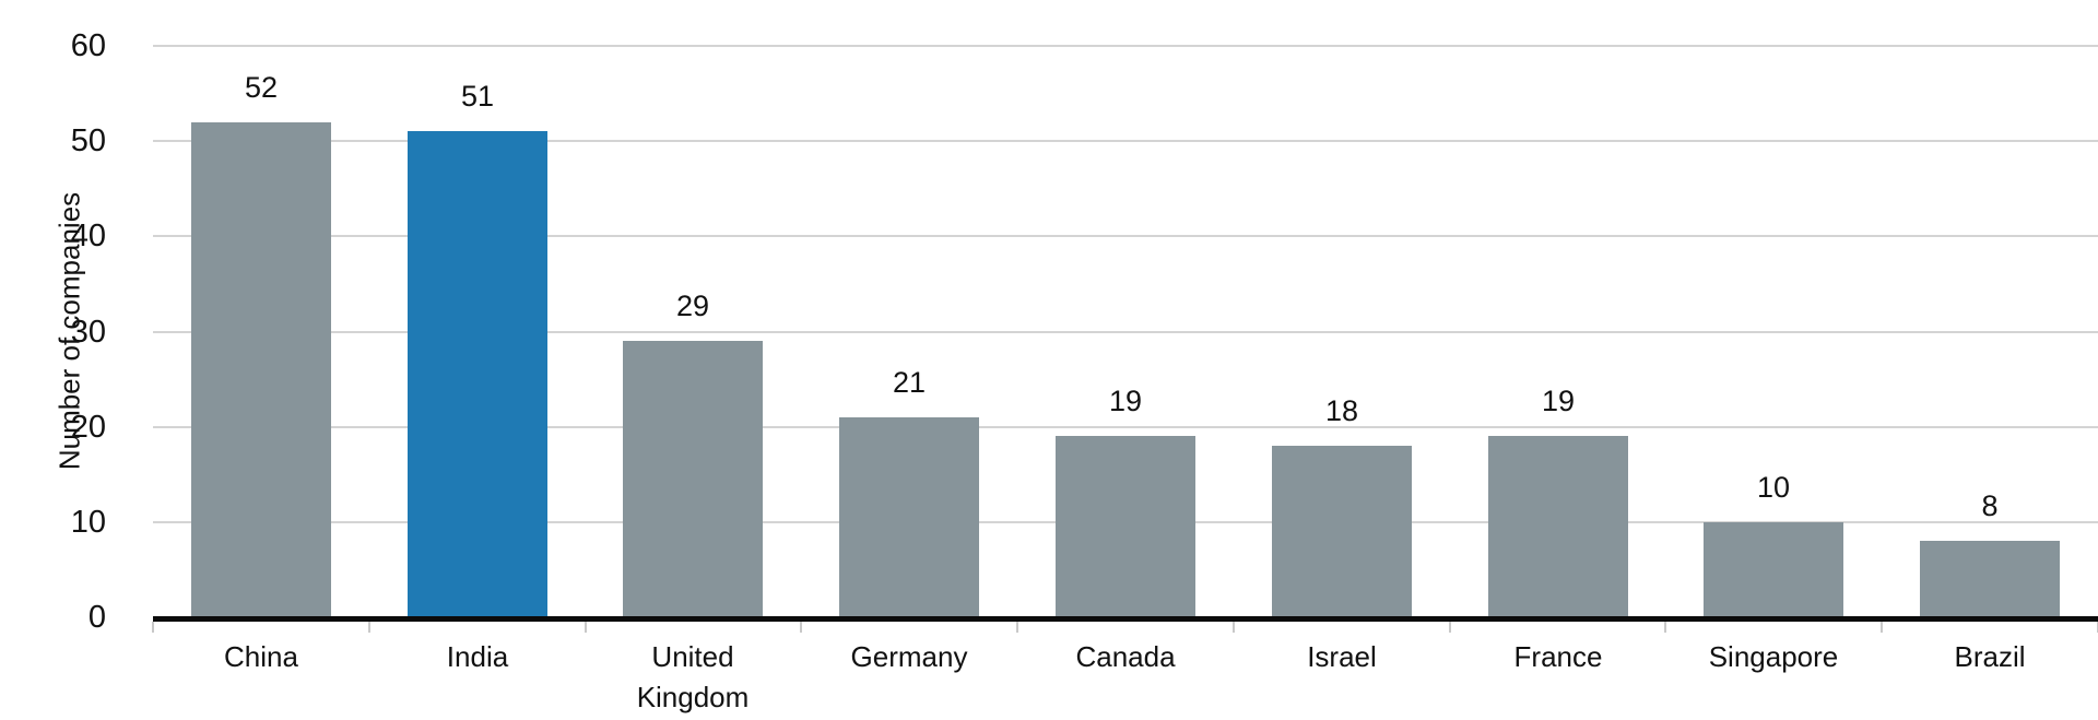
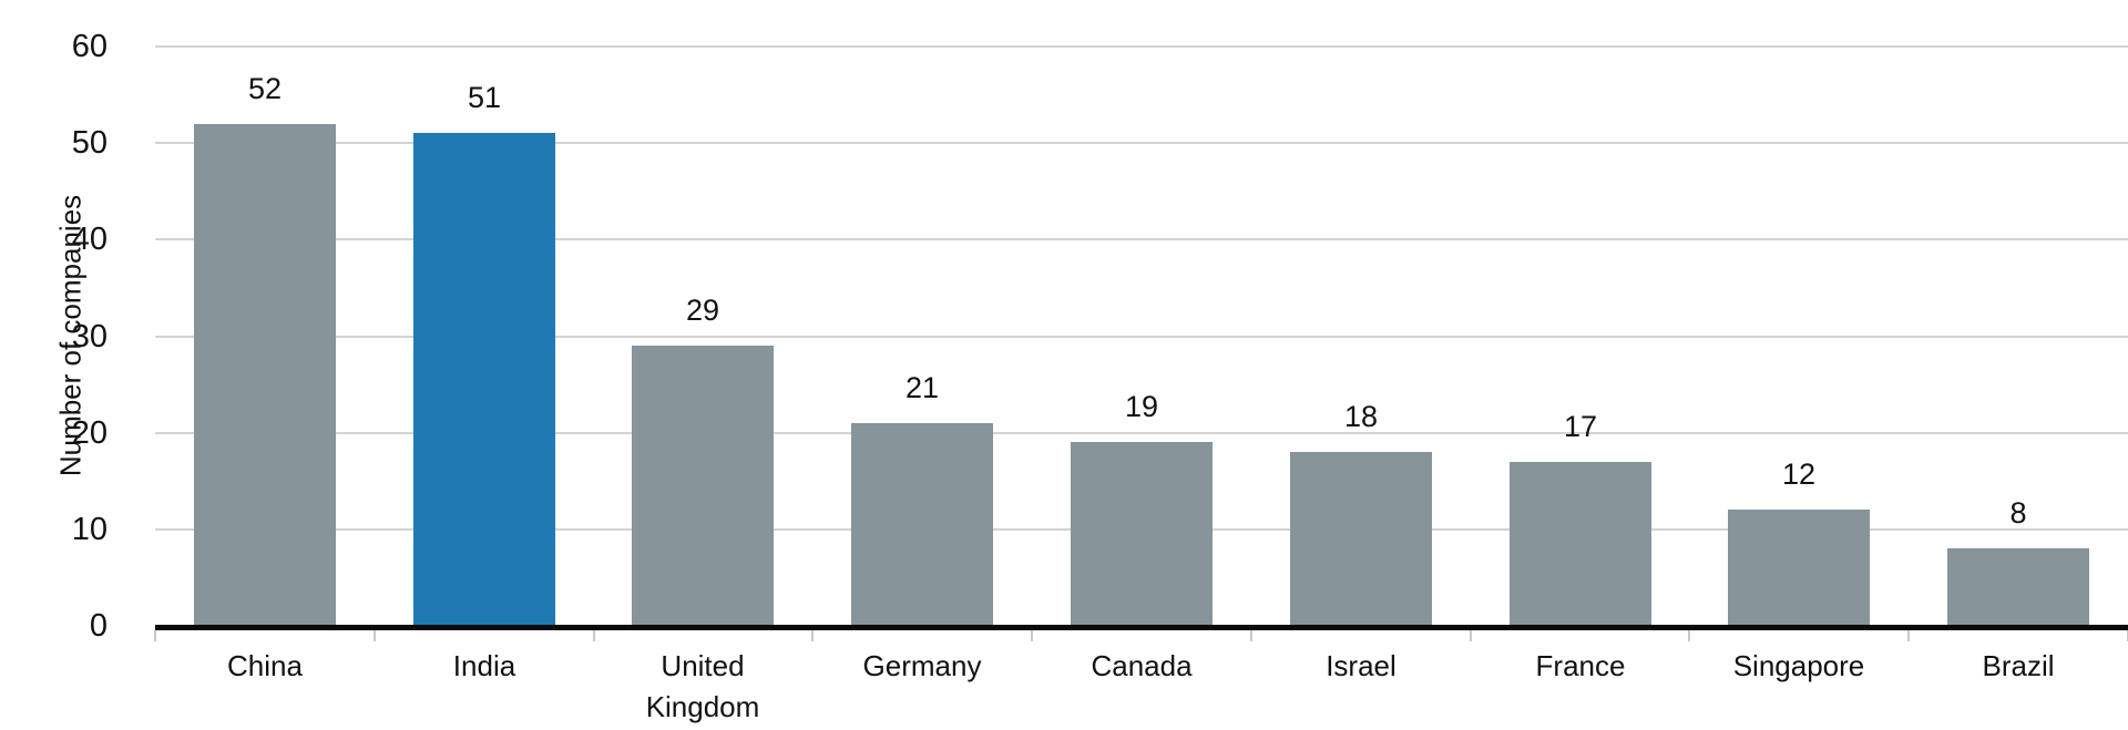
France: 19 -> 17
Singapore: 10 -> 12
